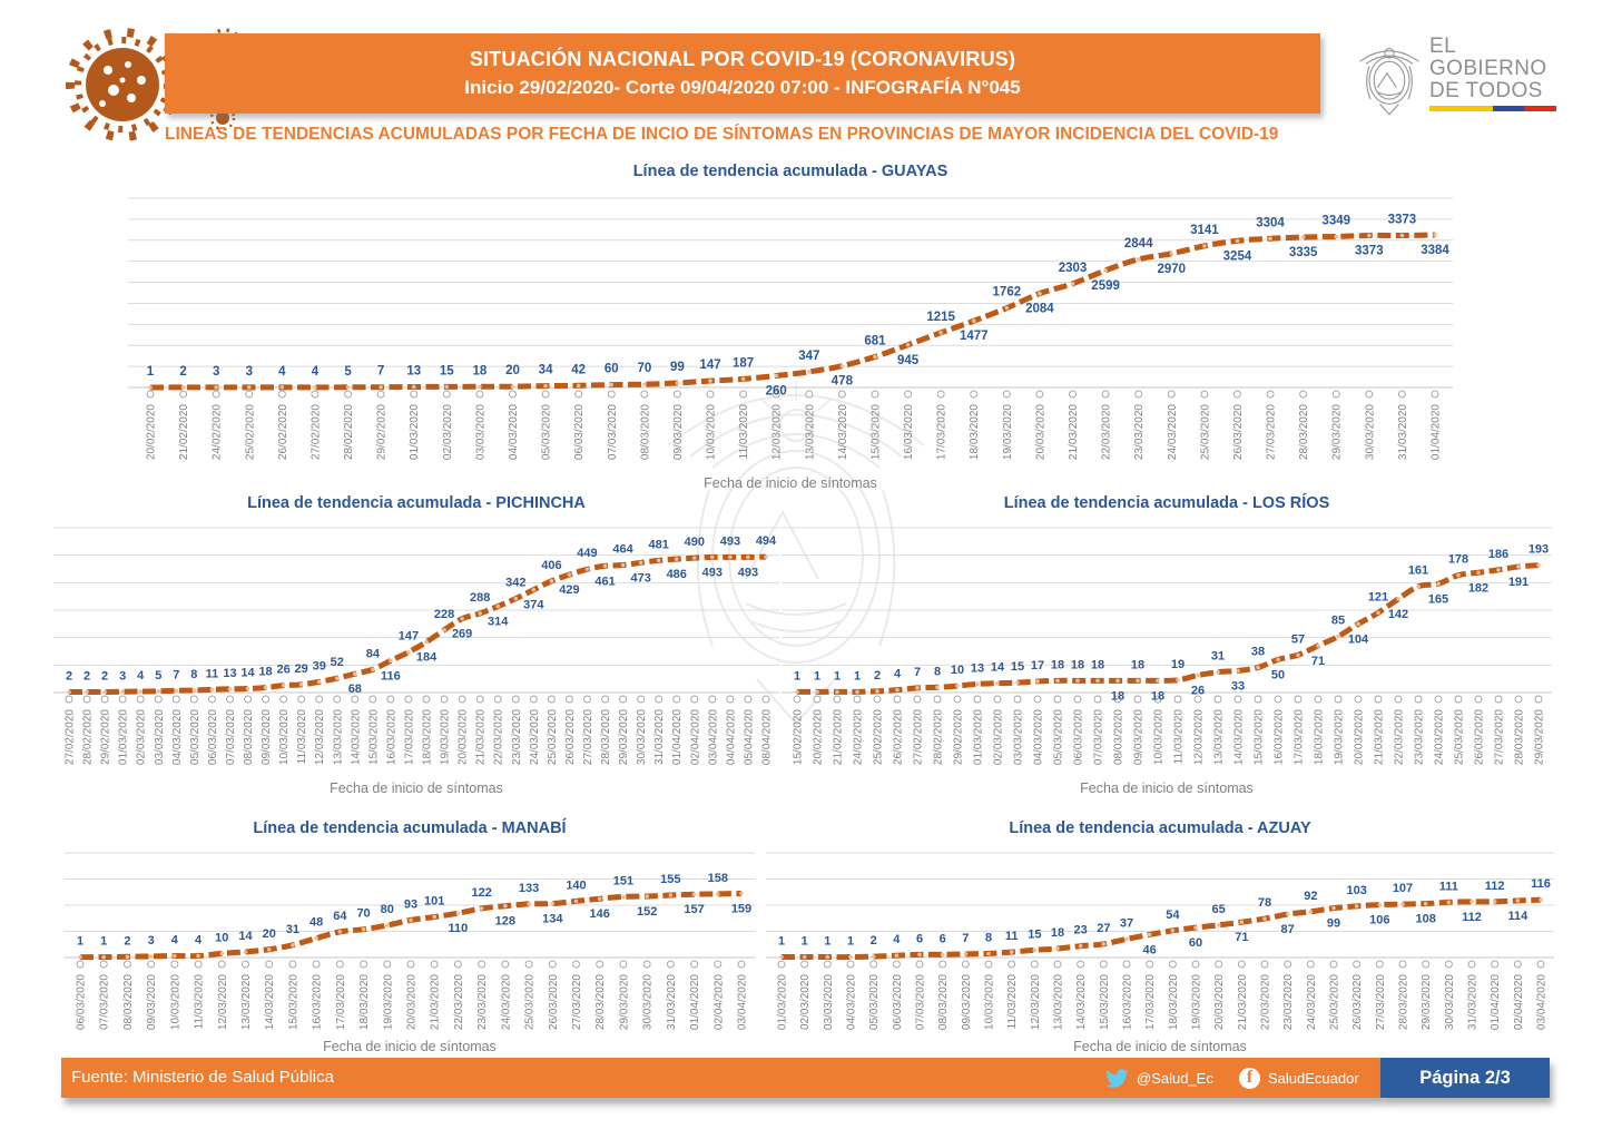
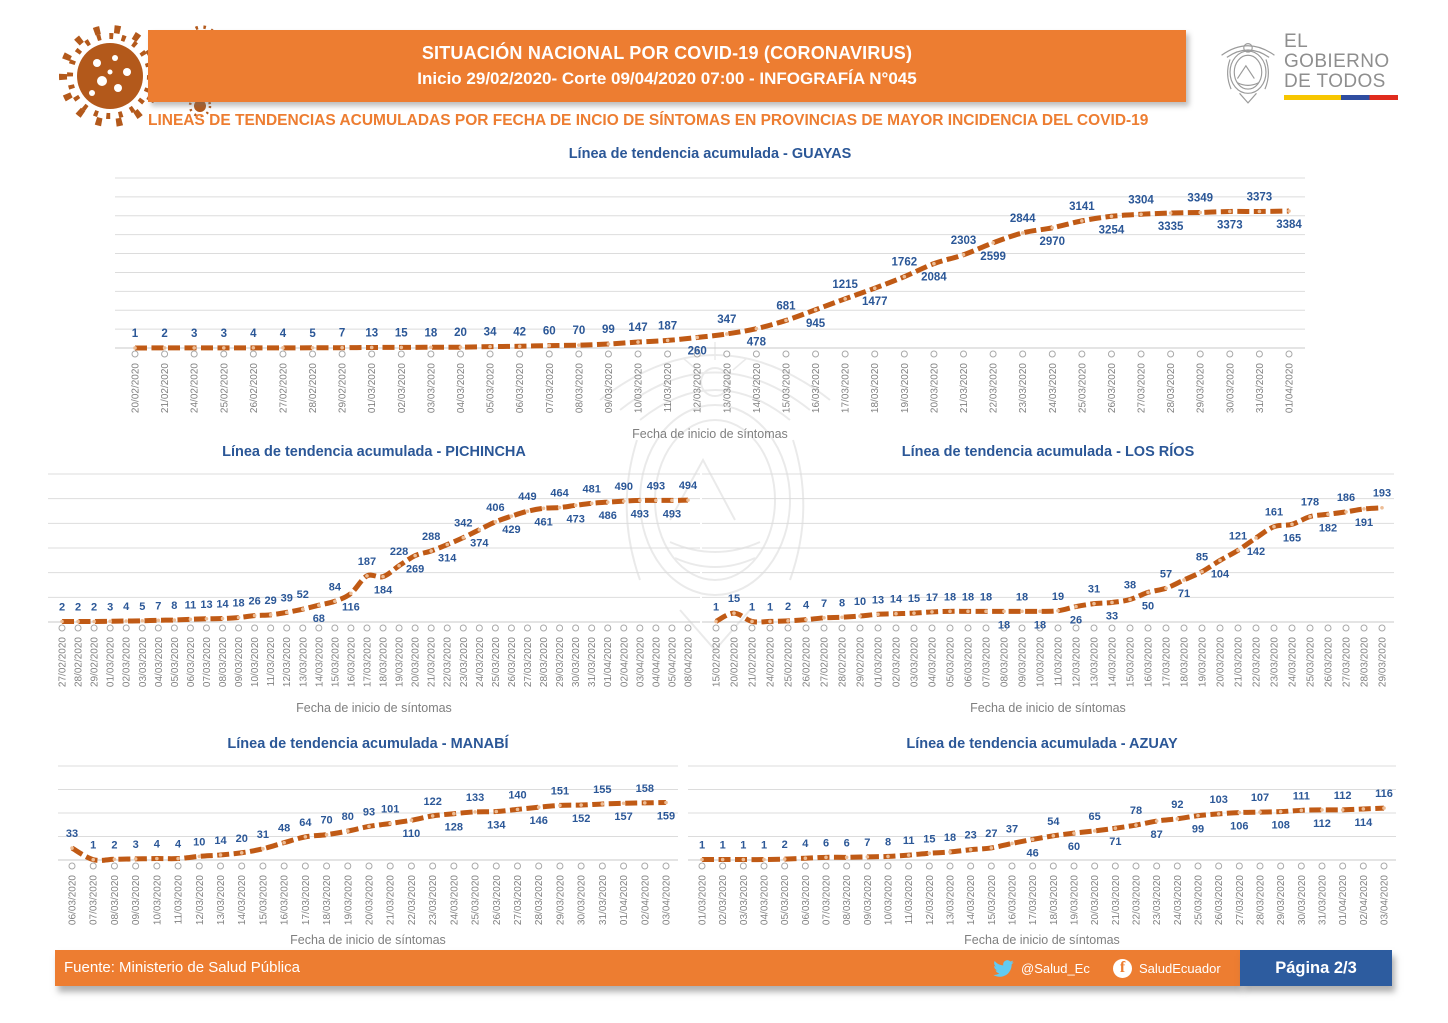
Línea de tendencia acumulada - PICHINCHA/17/03/2020: 147 -> 187
Línea de tendencia acumulada - LOS RÍOS/20/02/2020: 1 -> 15
Línea de tendencia acumulada - MANABÍ/06/03/2020: 1 -> 33
